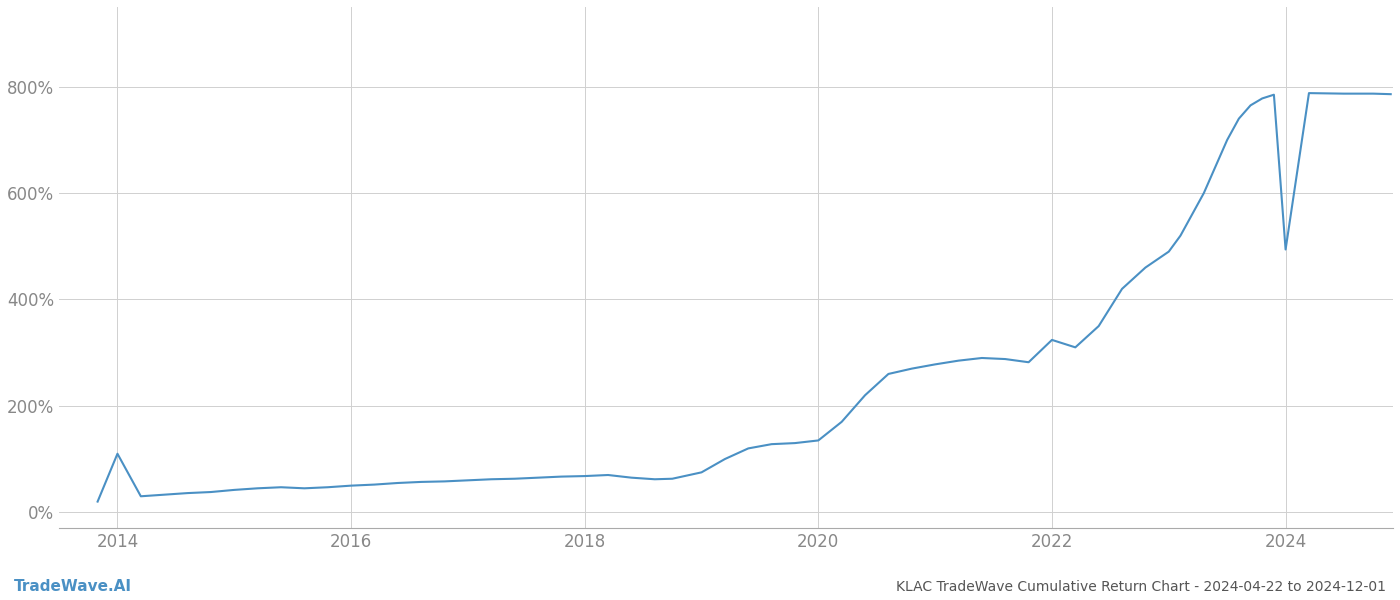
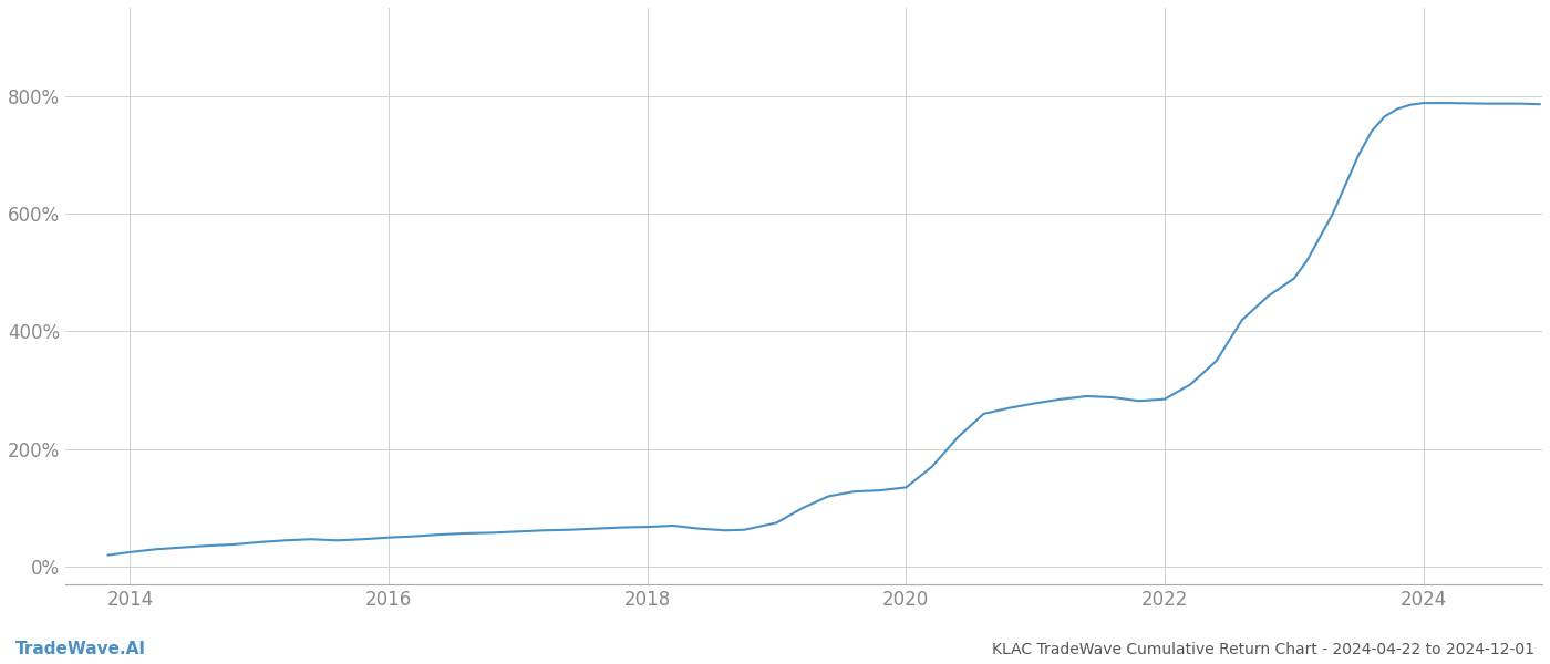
2014: 110% -> 25%
2022: 324% -> 285%
2024: 494% -> 788%
